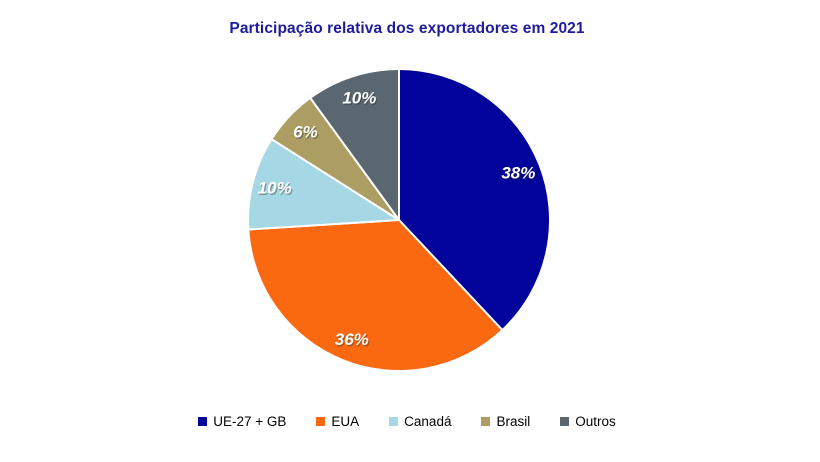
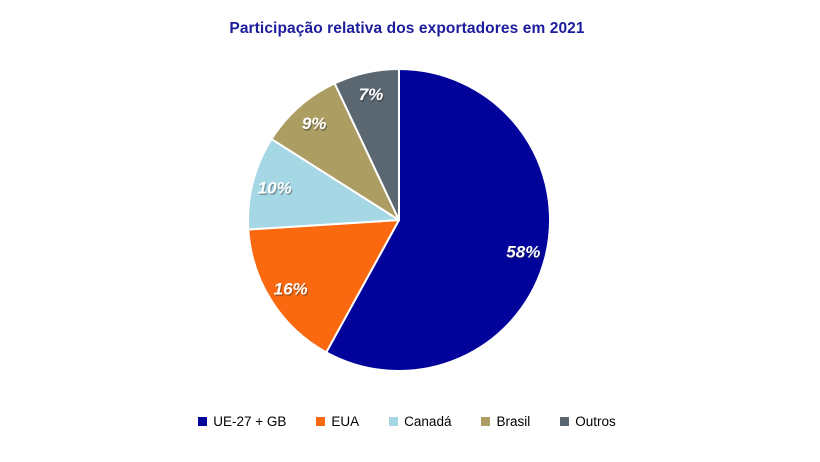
UE-27 + GB: 38% -> 58%
EUA: 36% -> 16%
Brasil: 6% -> 9%
Outros: 10% -> 7%
